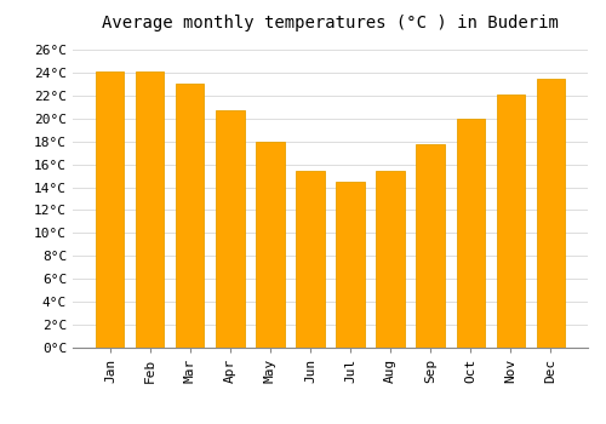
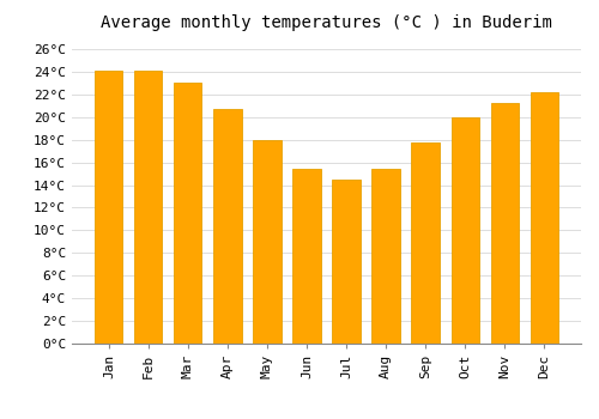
Nov: 22.1°C -> 21.2°C
Dec: 23.5°C -> 22.2°C
